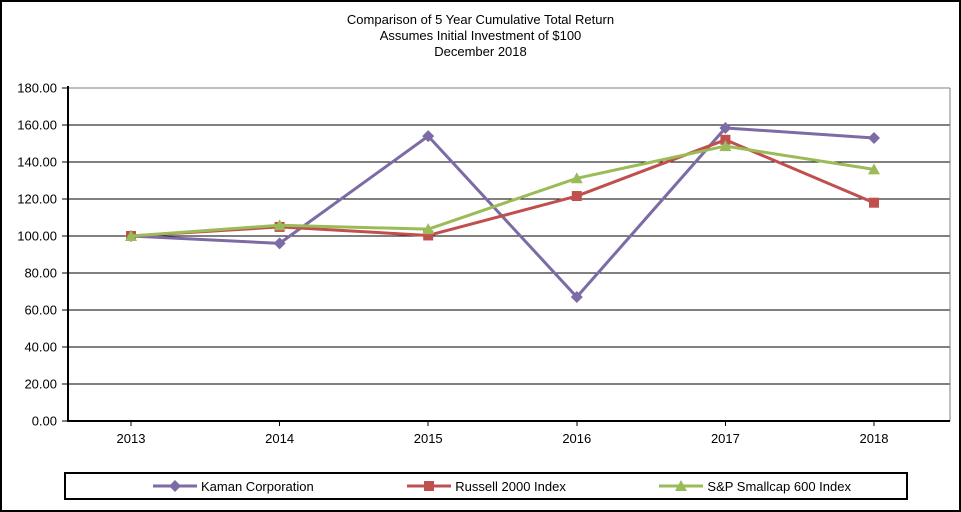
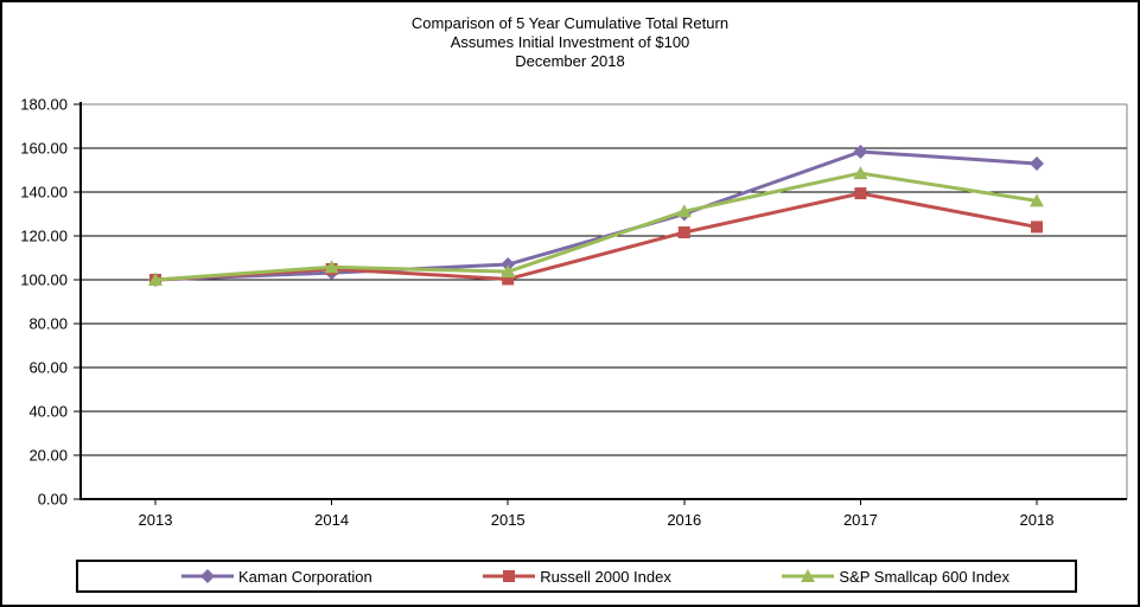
Kaman Corporation/2014: 96 -> 103
Kaman Corporation/2015: 154 -> 107
Kaman Corporation/2016: 67 -> 130
Russell 2000 Index/2017: 152 -> 139
Russell 2000 Index/2018: 118 -> 124
